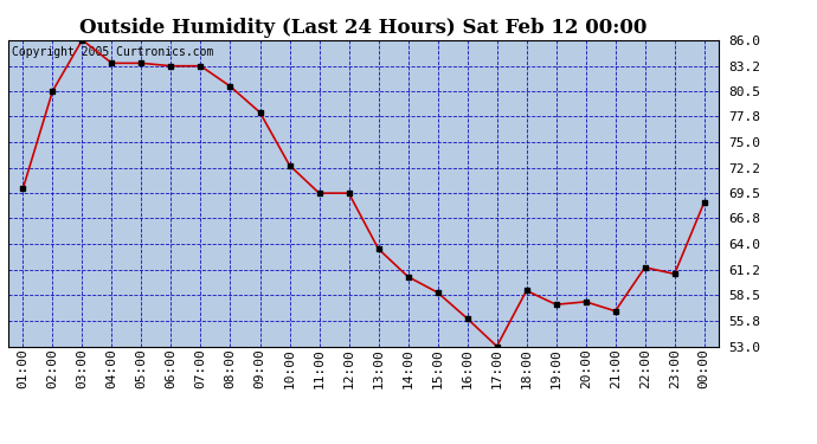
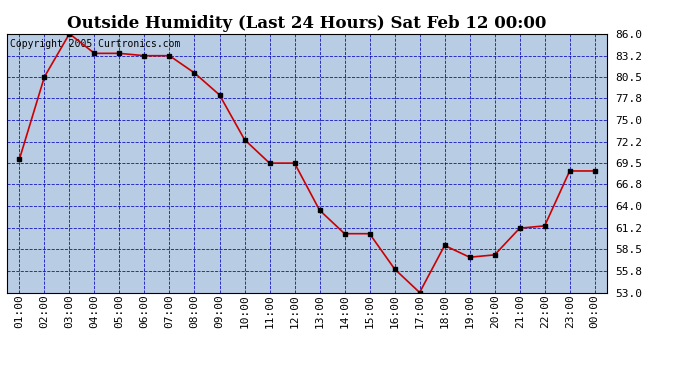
15:00: 58.8 -> 60.5
21:00: 56.8 -> 61.2
23:00: 60.8 -> 68.5
